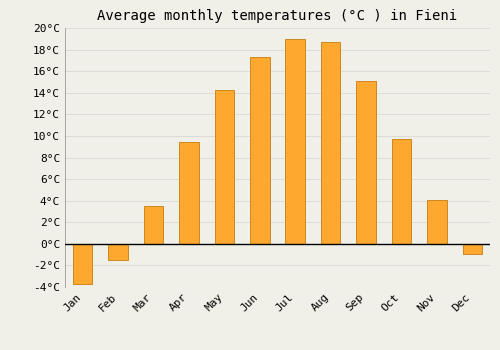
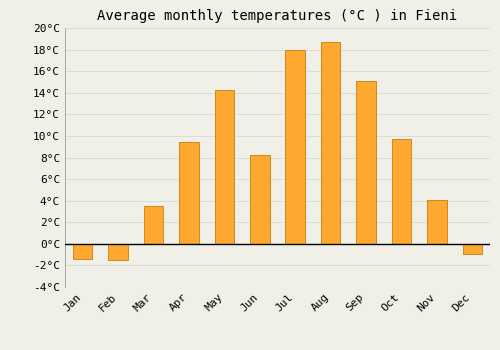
Jan: -3.7°C -> -1.4°C
Jun: 17.3°C -> 8.2°C
Jul: 19.0°C -> 18.0°C
